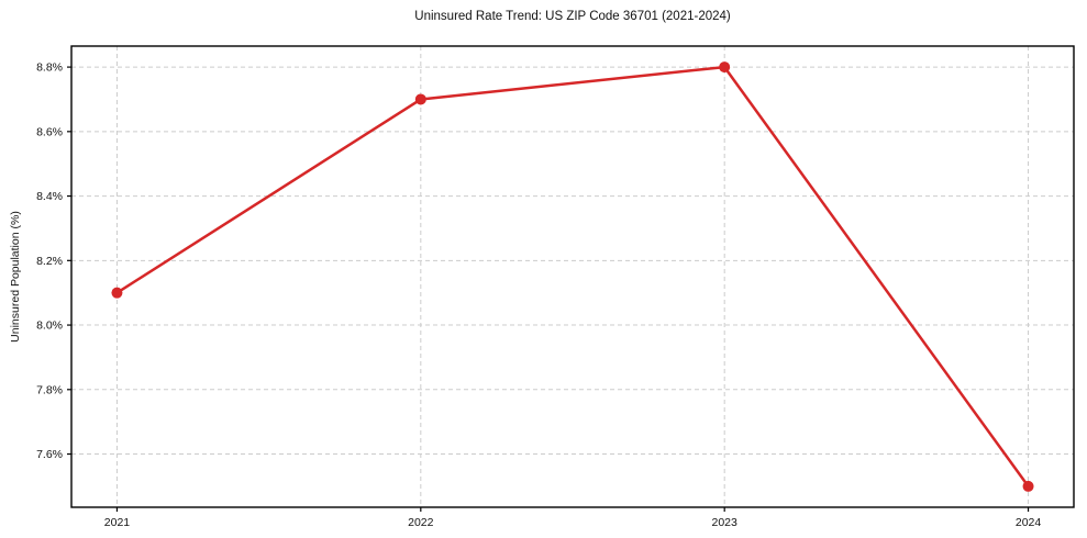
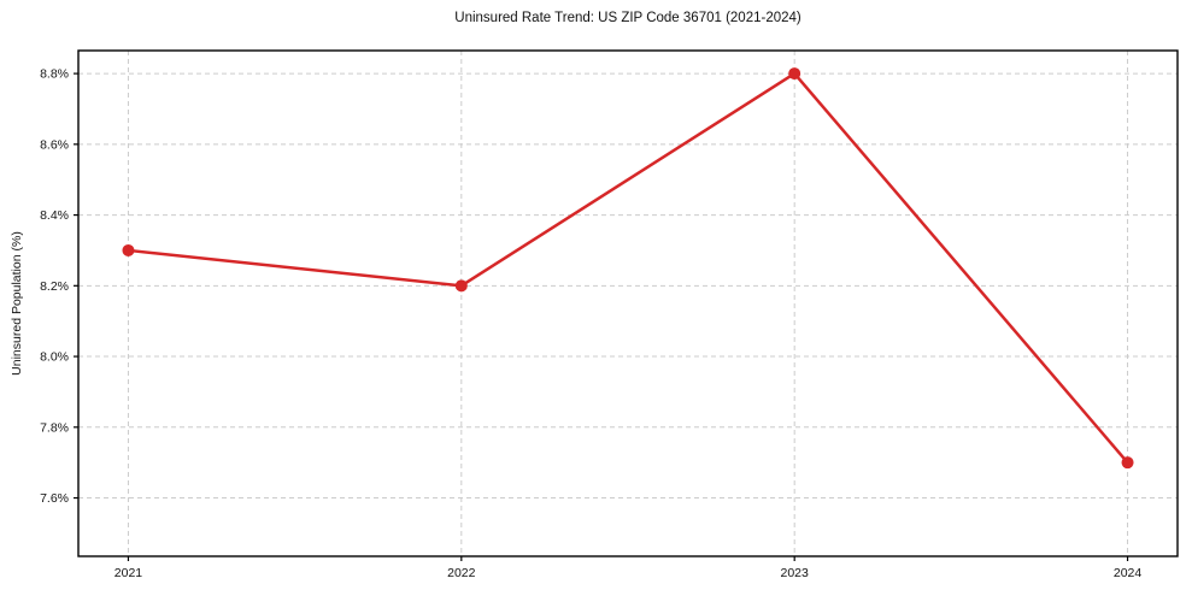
2021: 8.1% -> 8.3%
2022: 8.7% -> 8.2%
2024: 7.5% -> 7.7%
